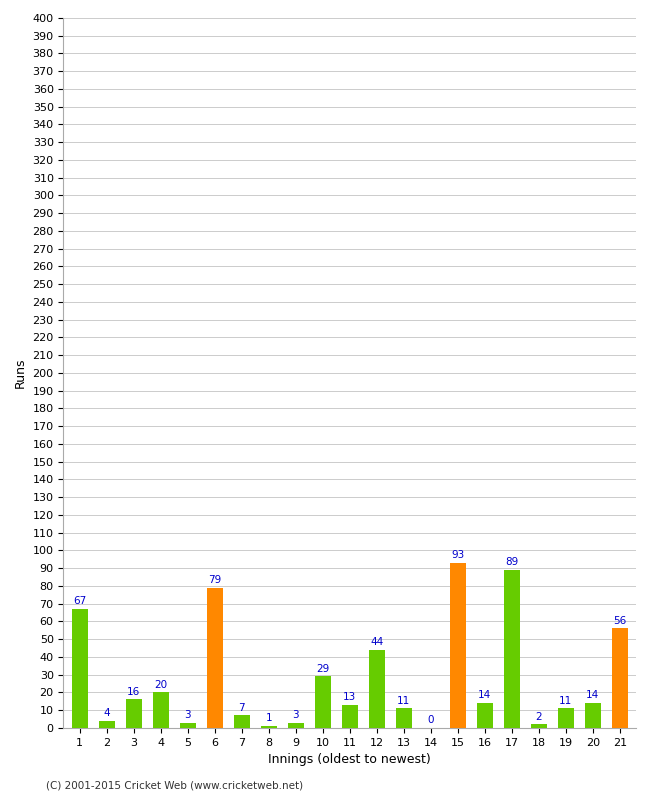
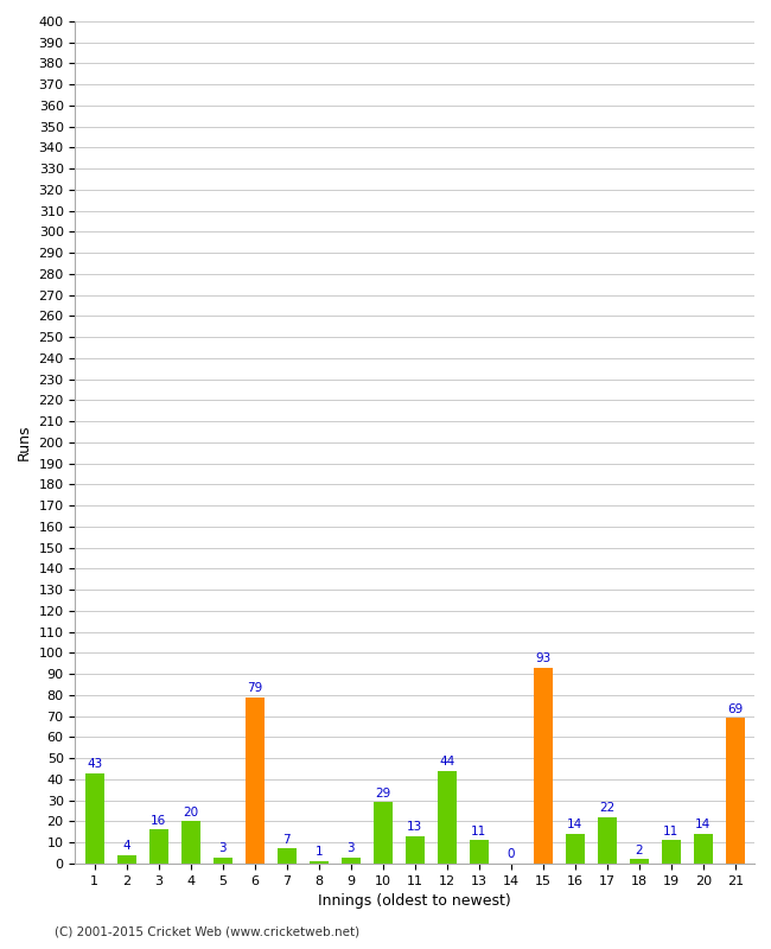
1: 67 -> 43
17: 89 -> 22
21: 56 -> 69
